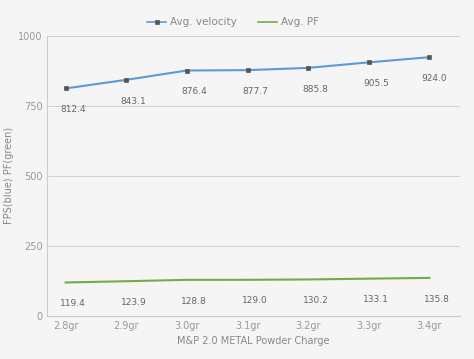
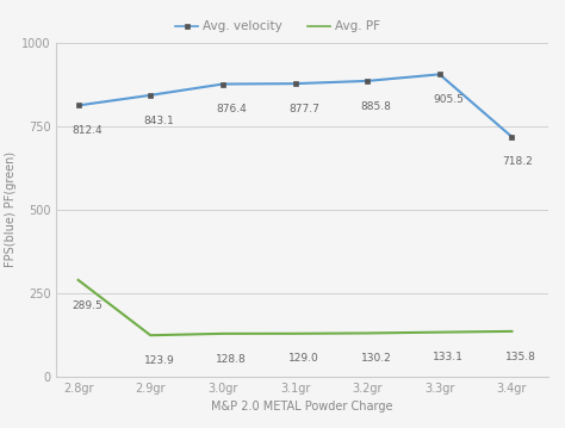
Avg. PF/2.8gr: 119.4 -> 289.5
Avg. velocity/3.4gr: 924.0 -> 718.2
